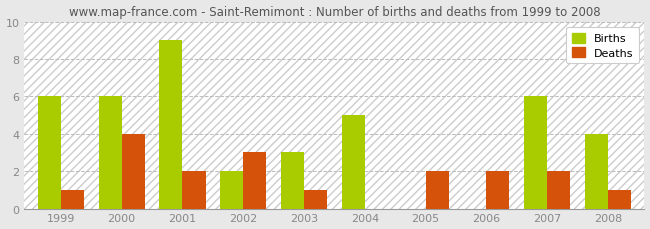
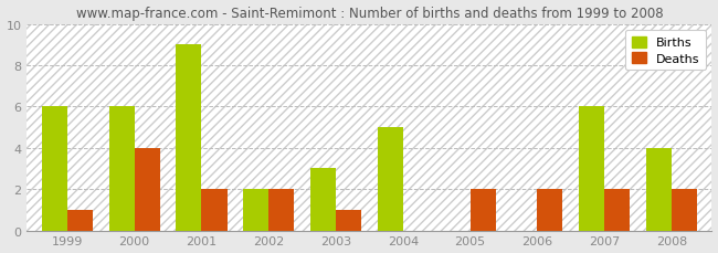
Deaths/2002: 3 -> 2
Deaths/2008: 1 -> 2
